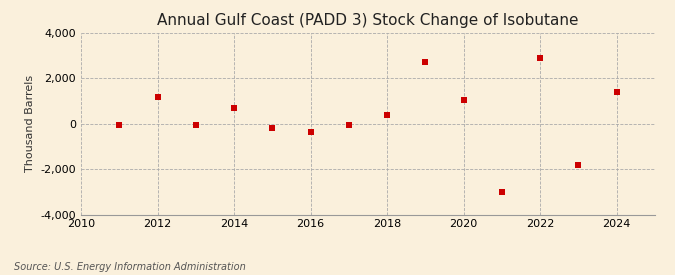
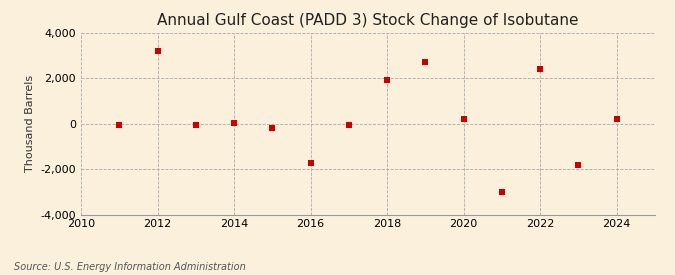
2012: 1,200 -> 3,200
2014: 700 -> 50
2016: -350 -> -1,750
2018: 400 -> 1,950
2020: 1,050 -> 200
2022: 2,900 -> 2,400
2024: 1,400 -> 200
